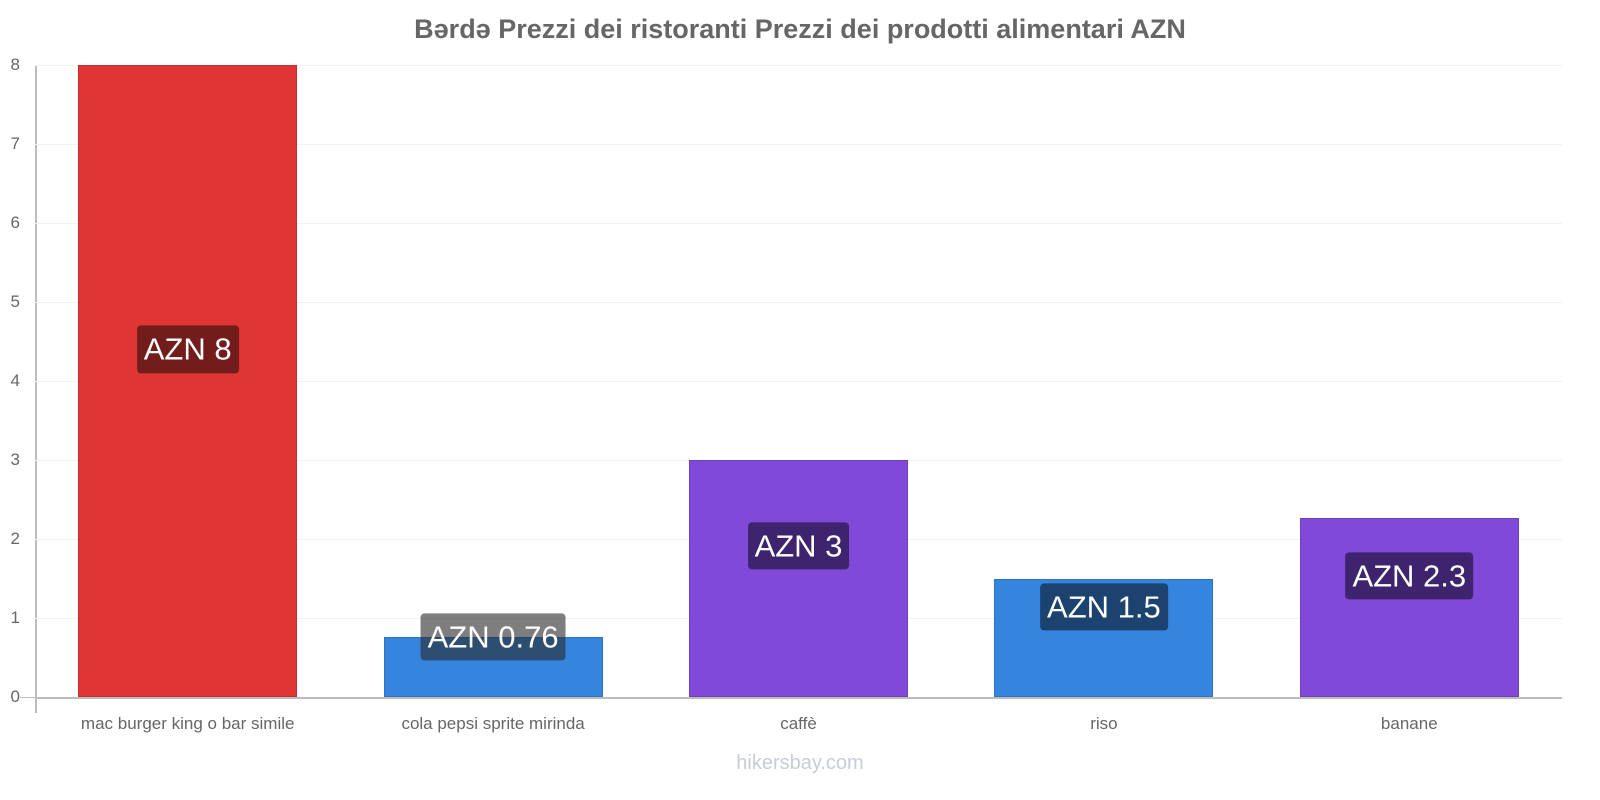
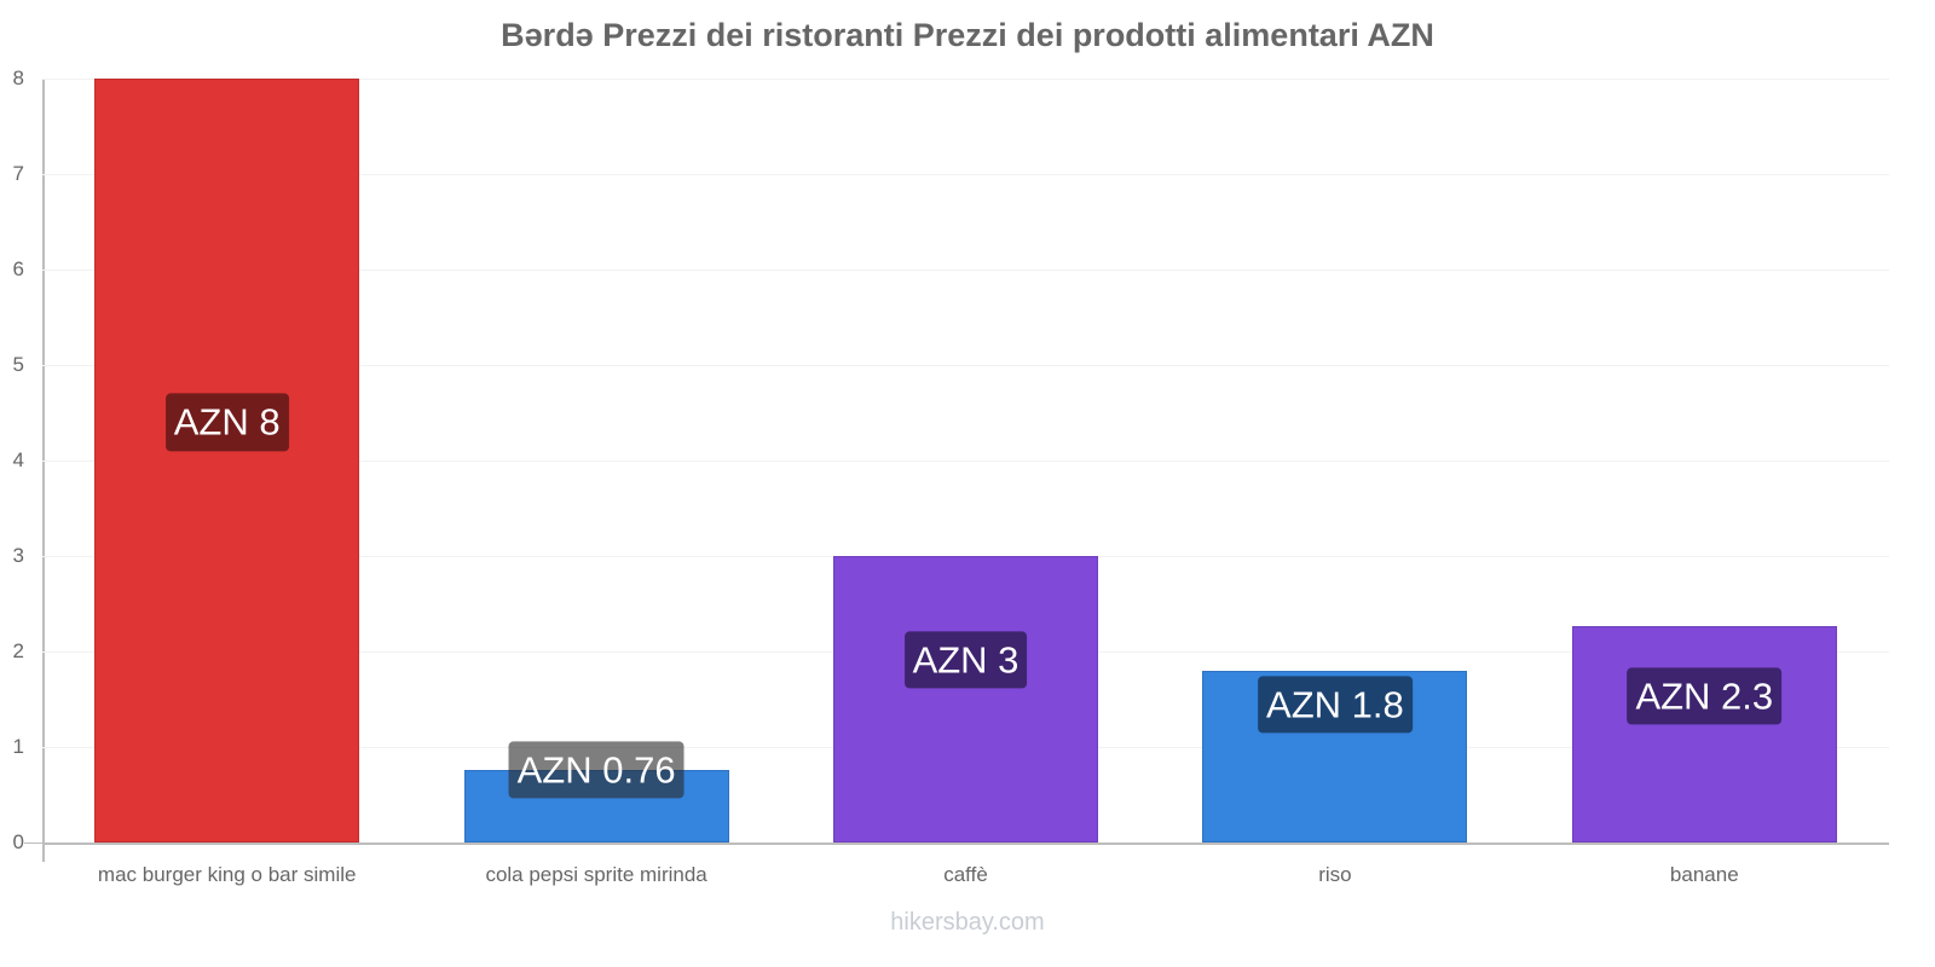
riso: 1.5 -> 1.8
